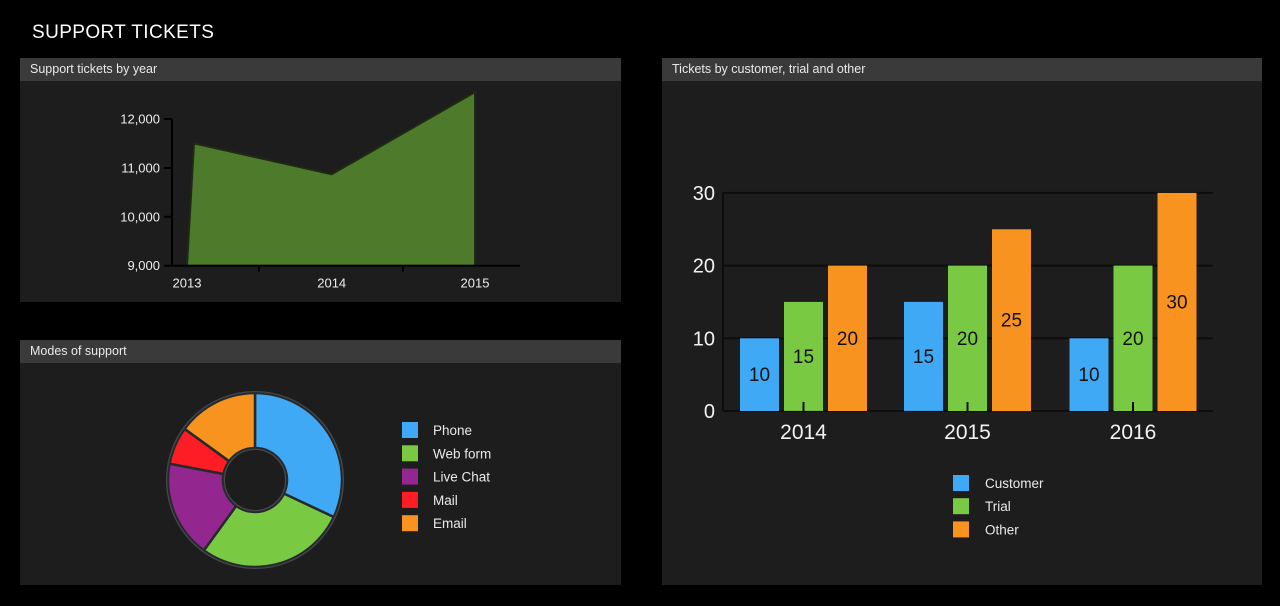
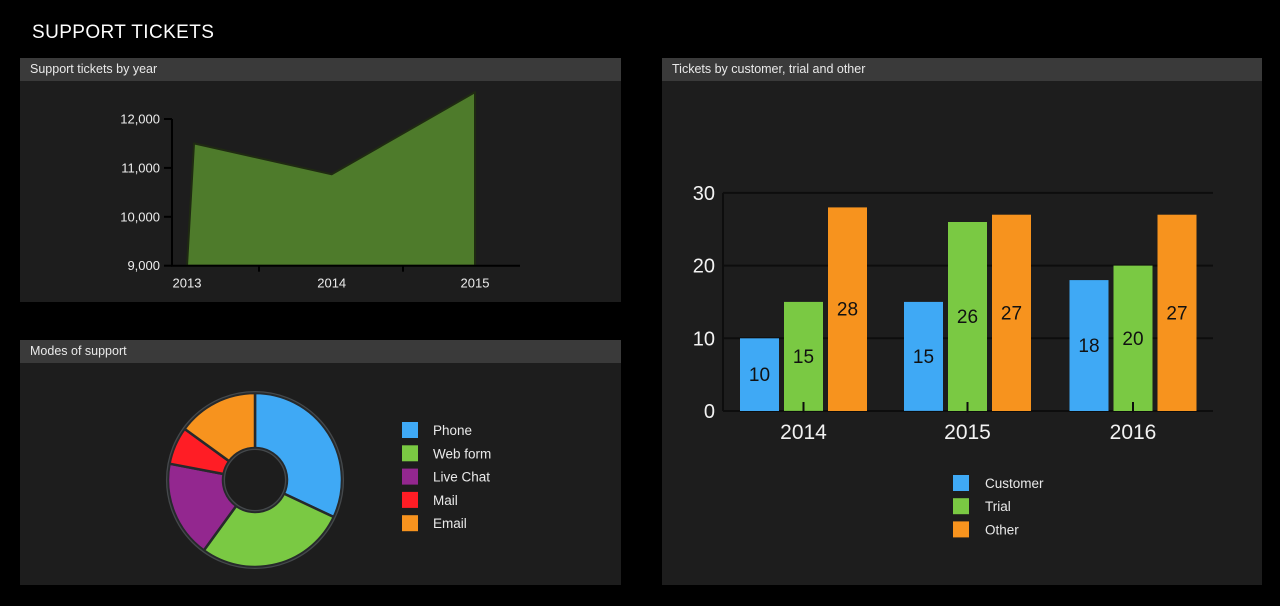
Tickets by customer, trial and other/Other/2014: 20 -> 28
Tickets by customer, trial and other/Trial/2015: 20 -> 26
Tickets by customer, trial and other/Other/2015: 25 -> 27
Tickets by customer, trial and other/Customer/2016: 10 -> 18
Tickets by customer, trial and other/Other/2016: 30 -> 27
